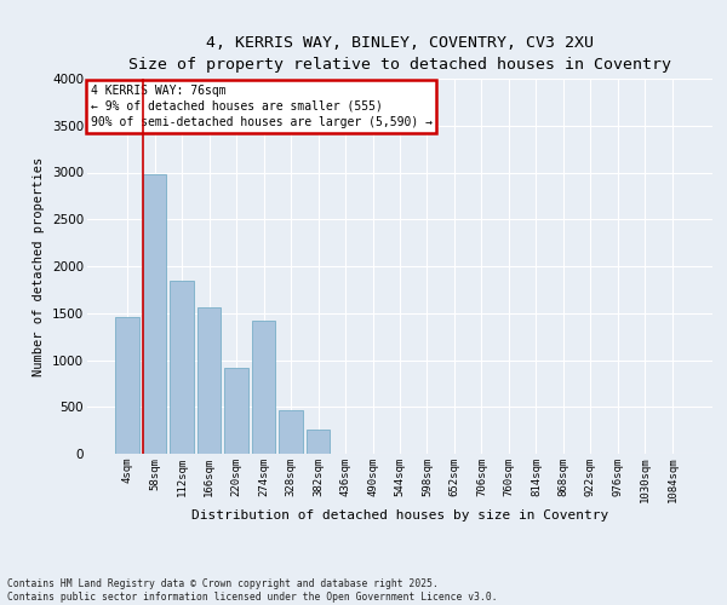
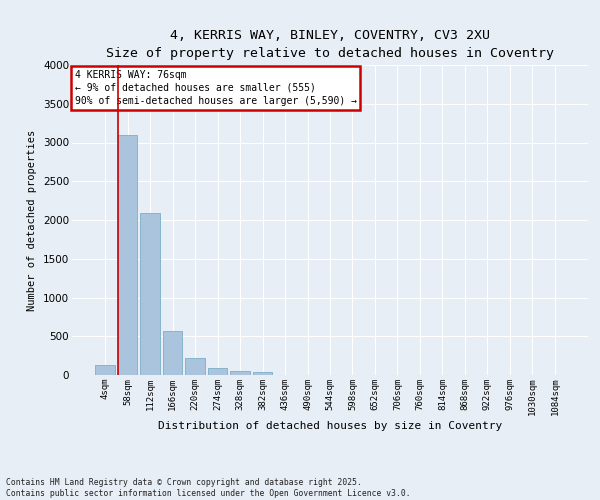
4sqm: 1460 -> 130
58sqm: 2980 -> 3100
112sqm: 1840 -> 2090
166sqm: 1560 -> 570
220sqm: 920 -> 220
274sqm: 1420 -> 80
328sqm: 460 -> 60
382sqm: 260 -> 40
